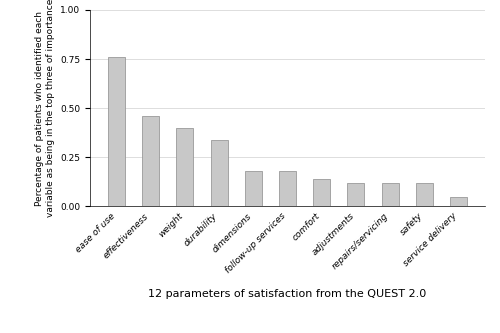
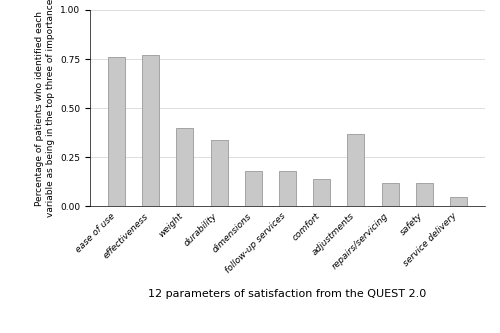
effectiveness: 0.46 -> 0.77
adjustments: 0.12 -> 0.37
